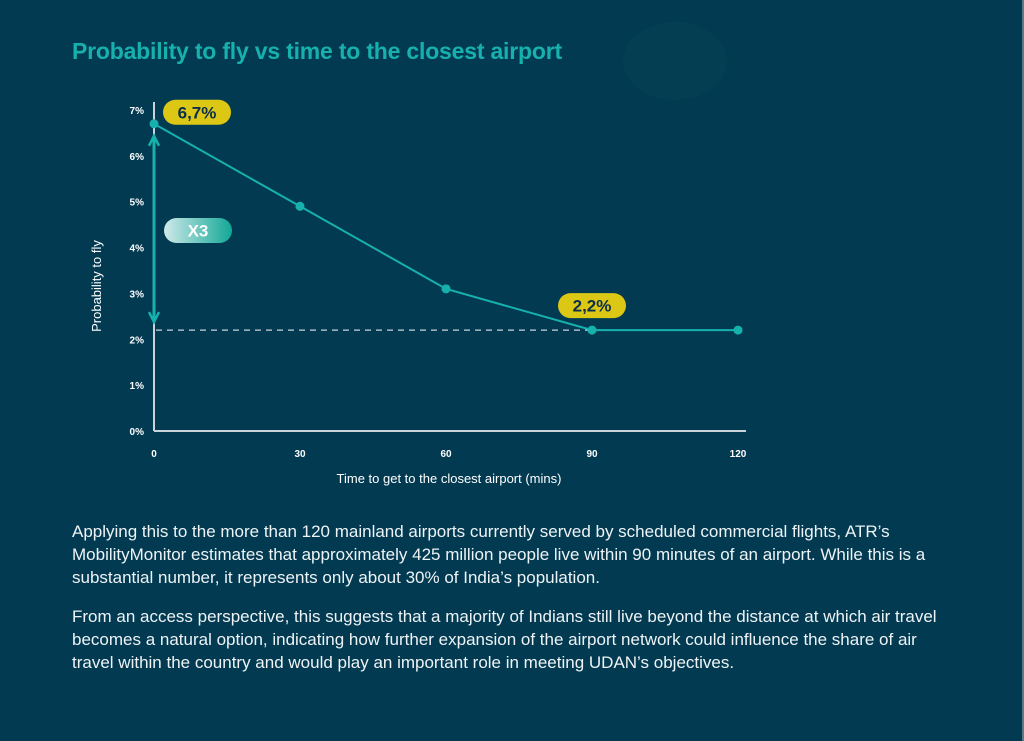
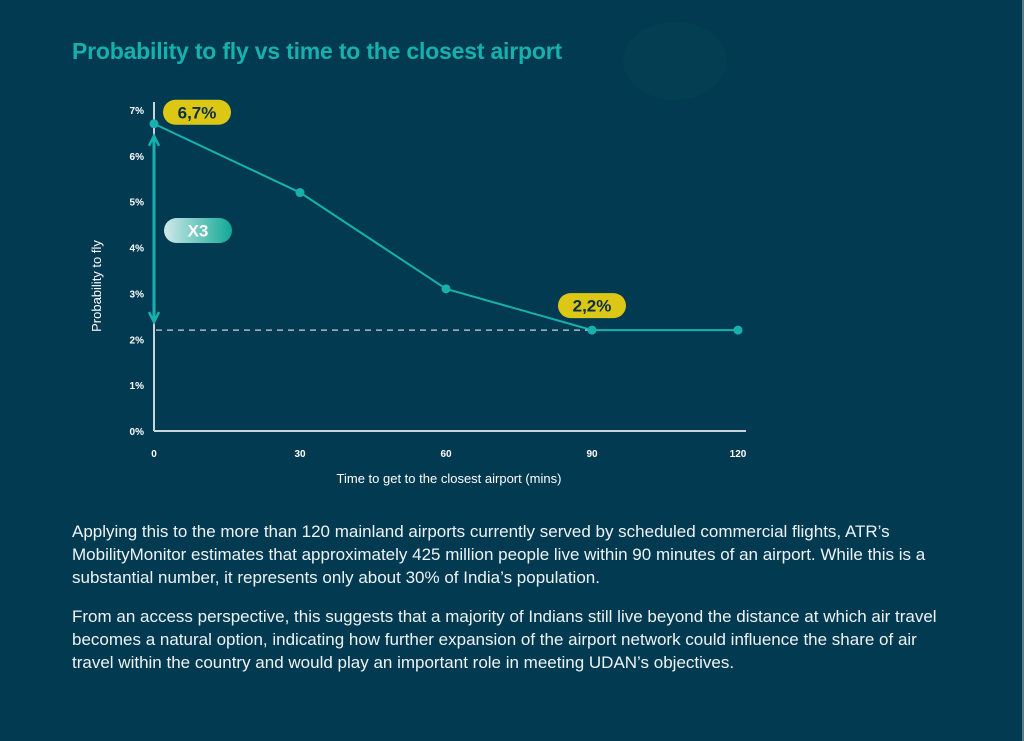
30: 4.9% -> 5.2%
